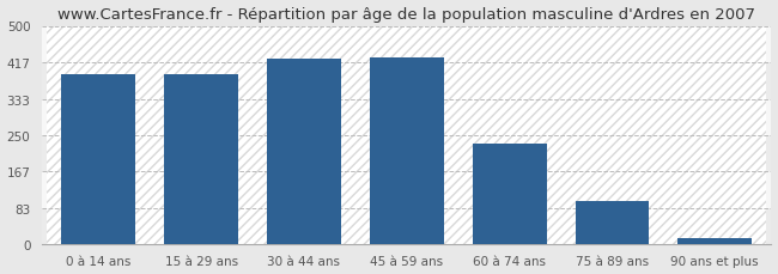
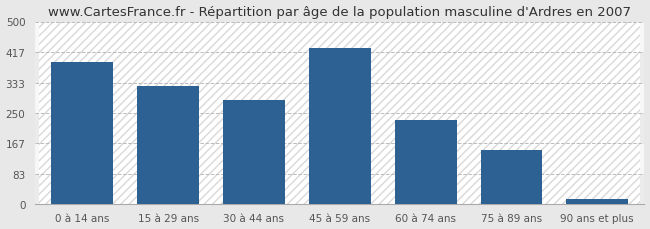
15 à 29 ans: 390 -> 325
30 à 44 ans: 425 -> 285
75 à 89 ans: 100 -> 150
